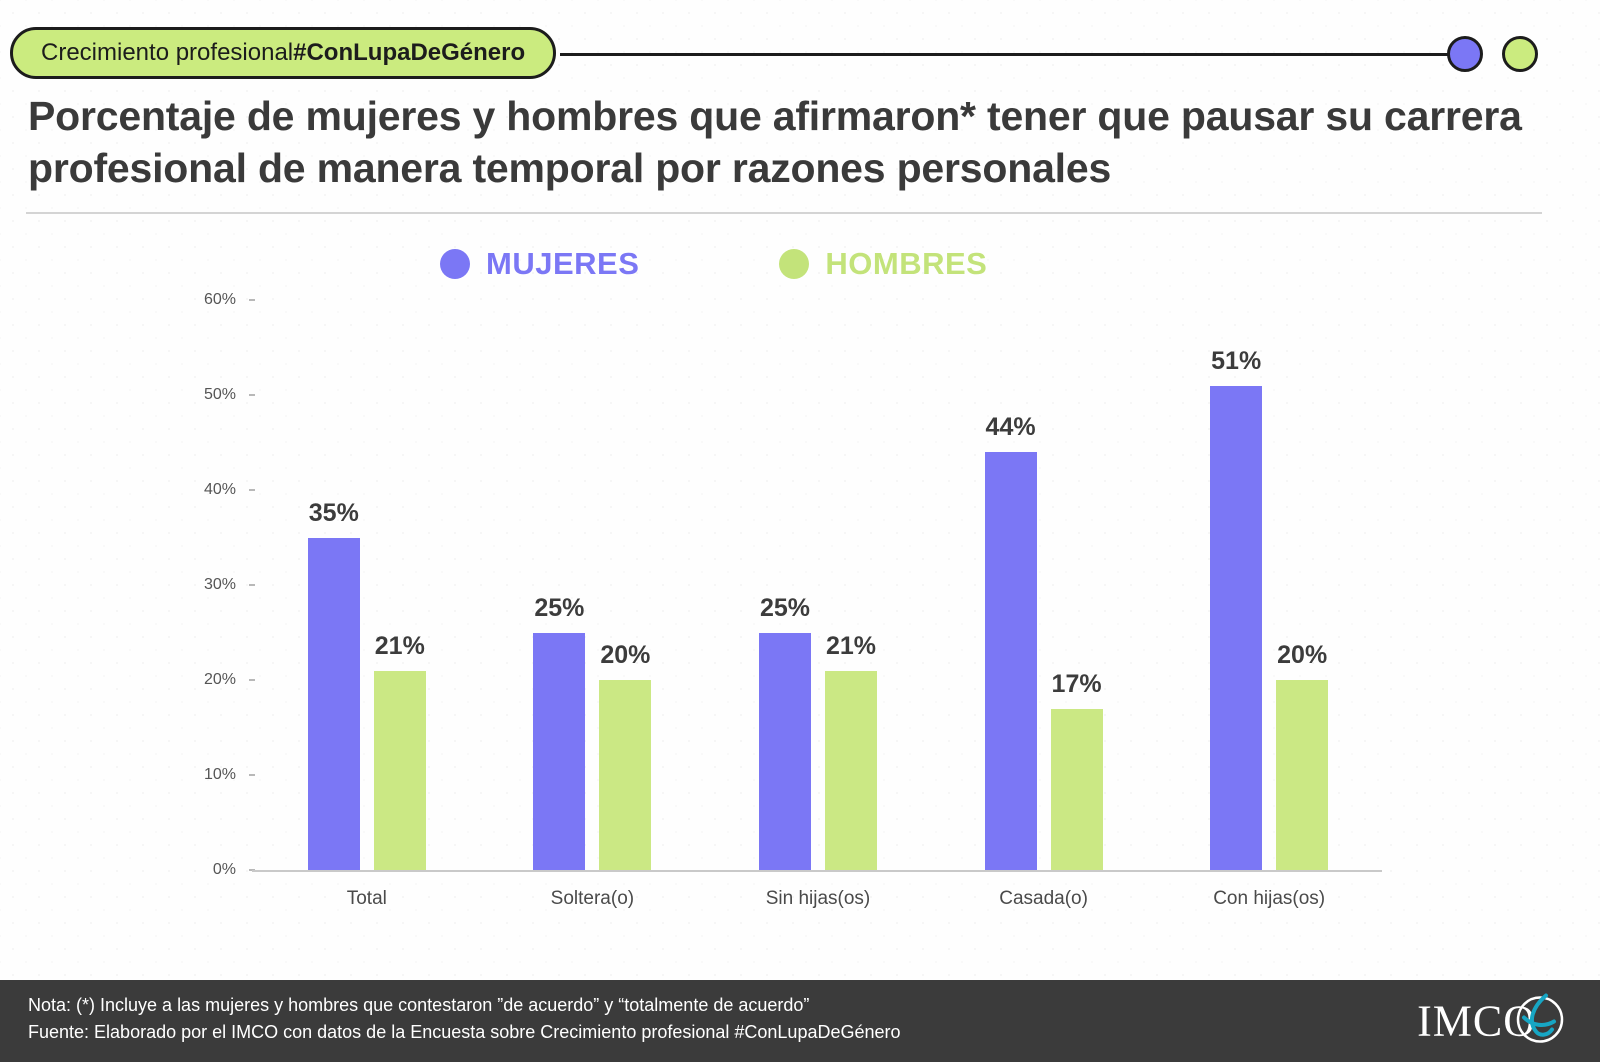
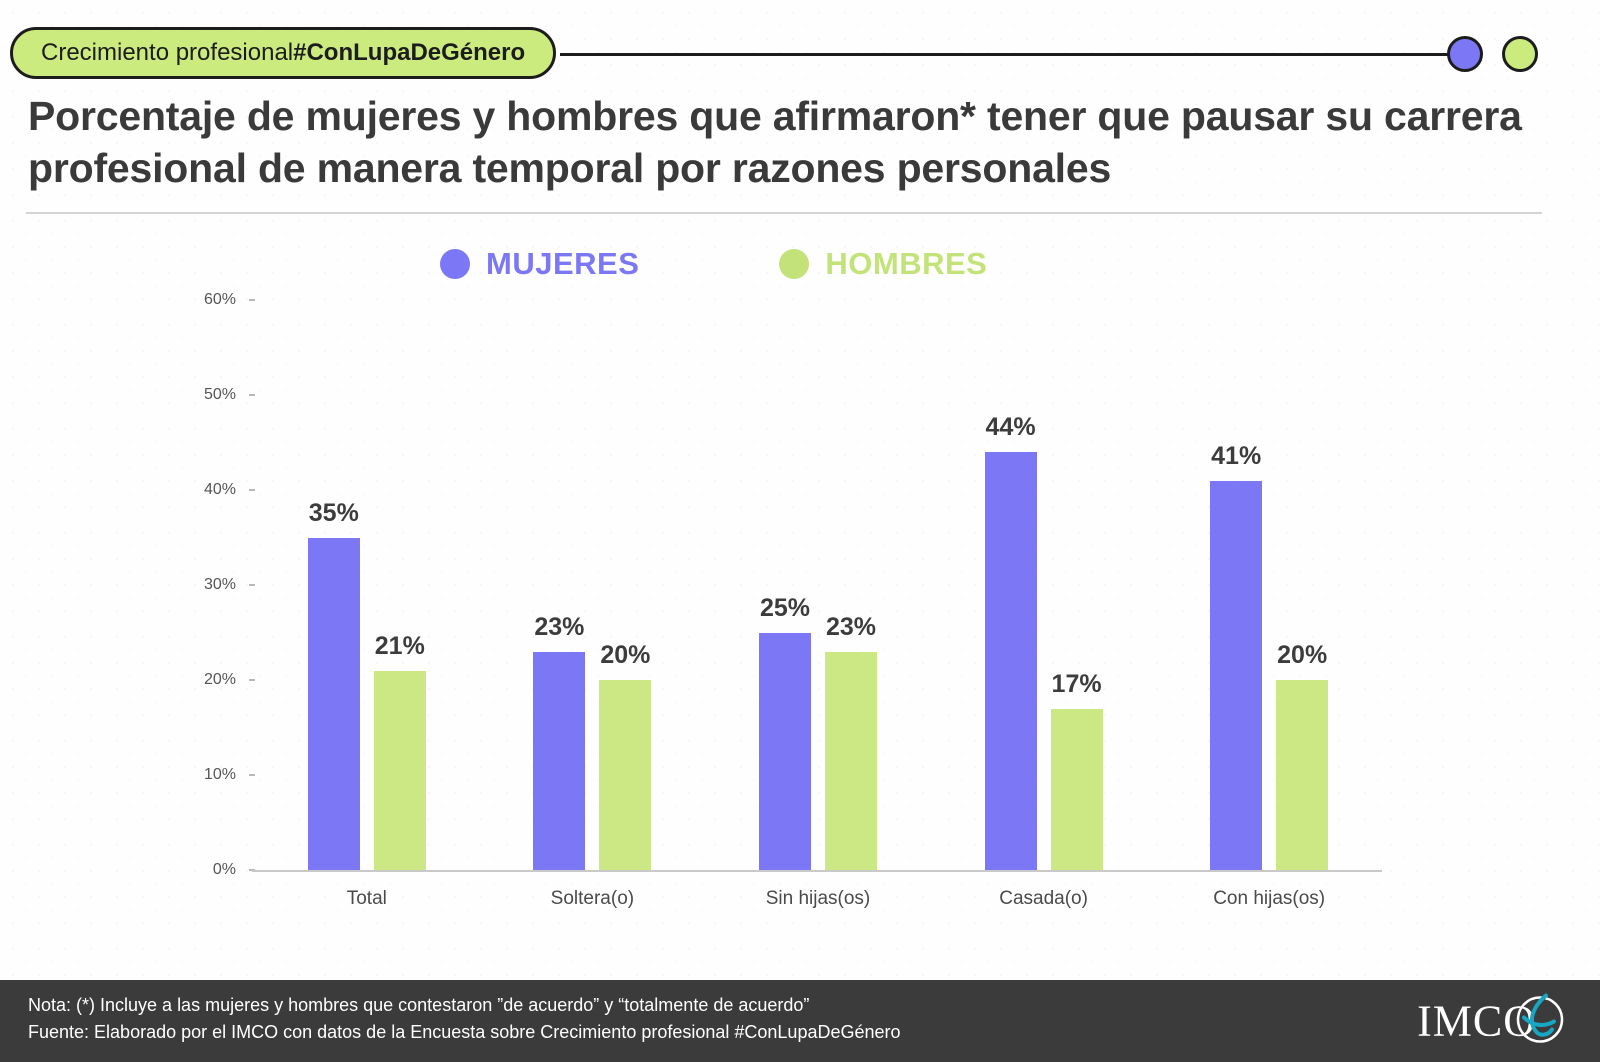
MUJERES/Soltera(o): 25% -> 23%
HOMBRES/Sin hijas(os): 21% -> 23%
MUJERES/Con hijas(os): 51% -> 41%
